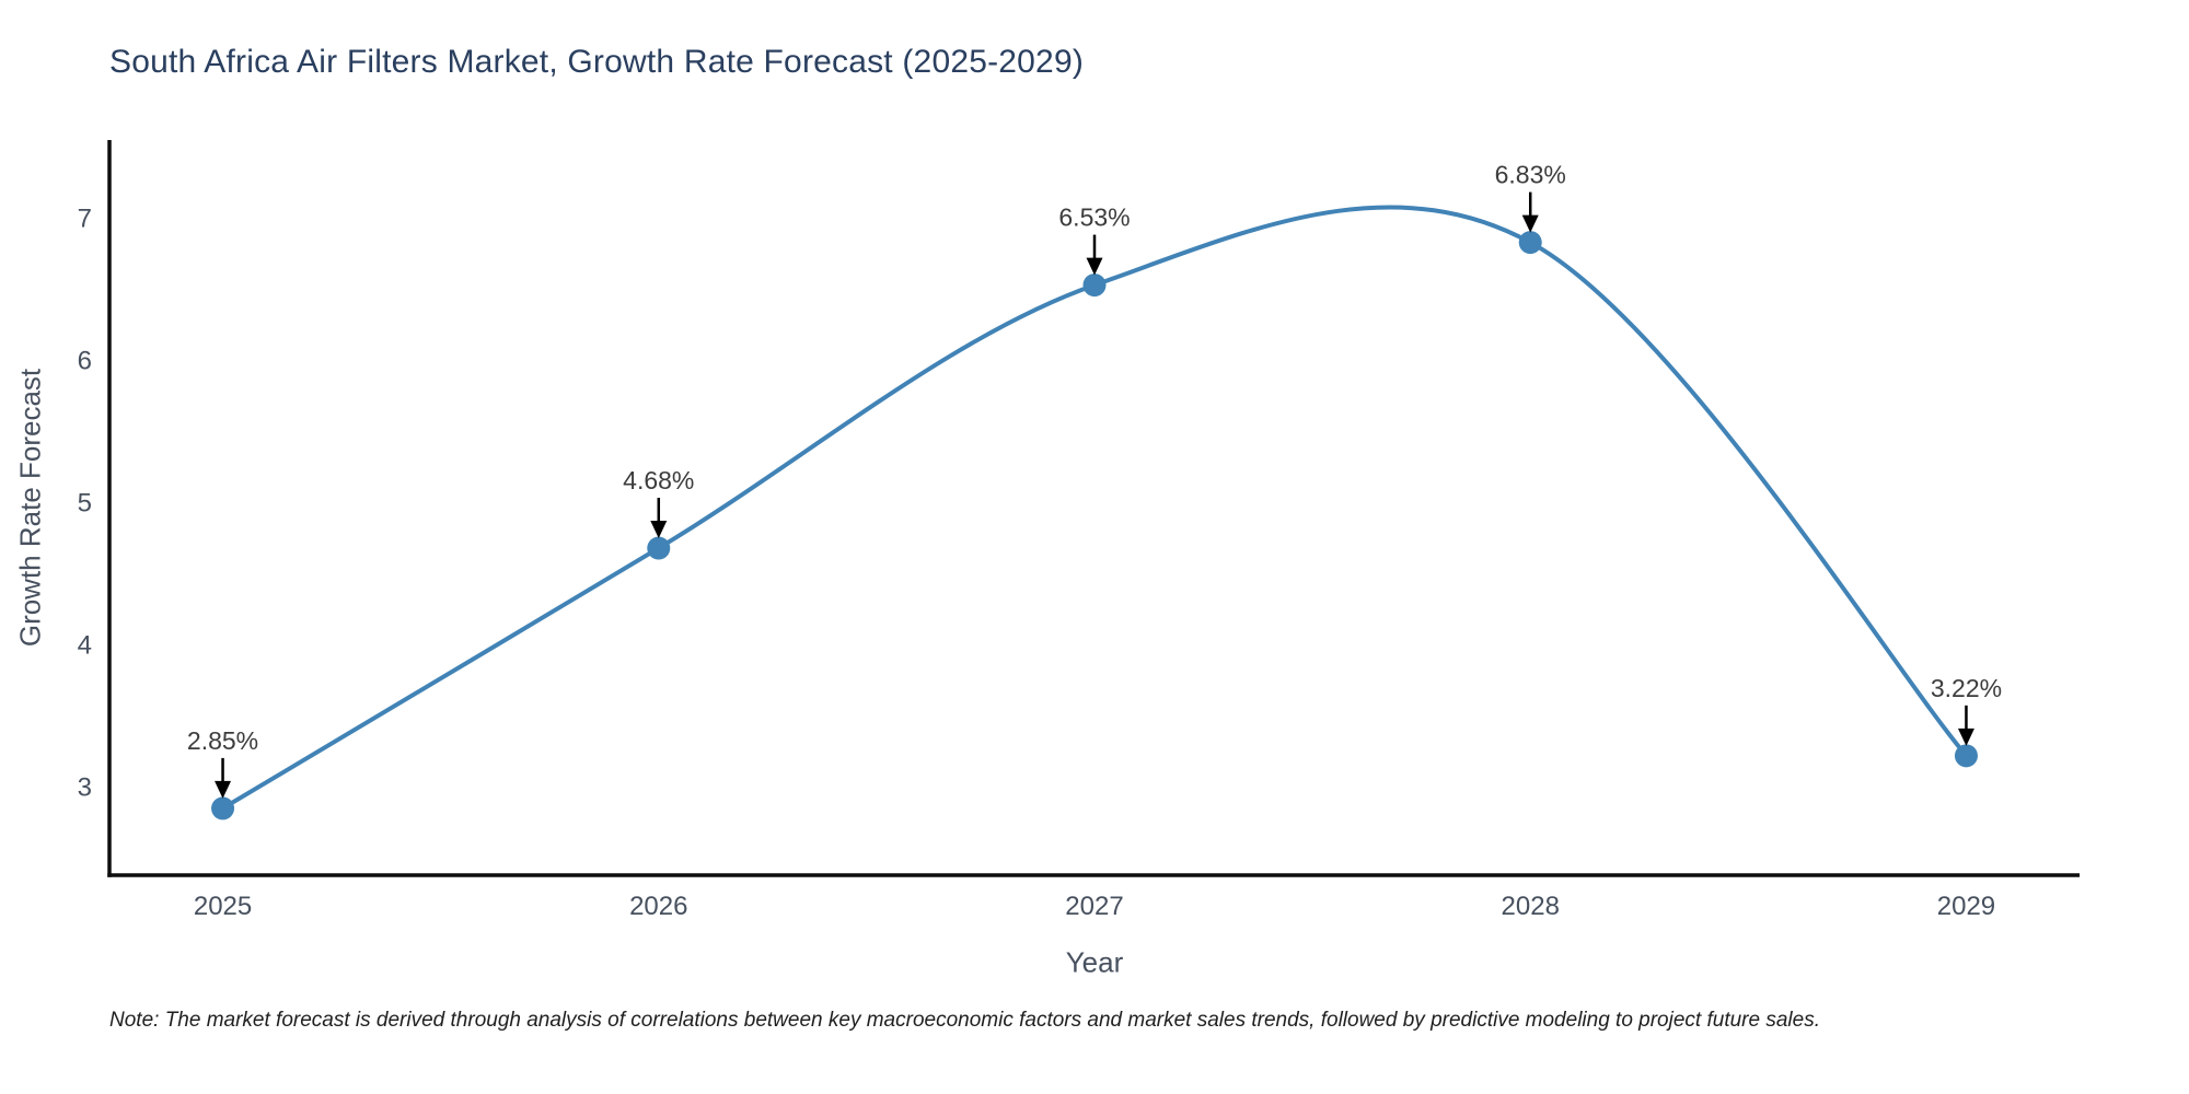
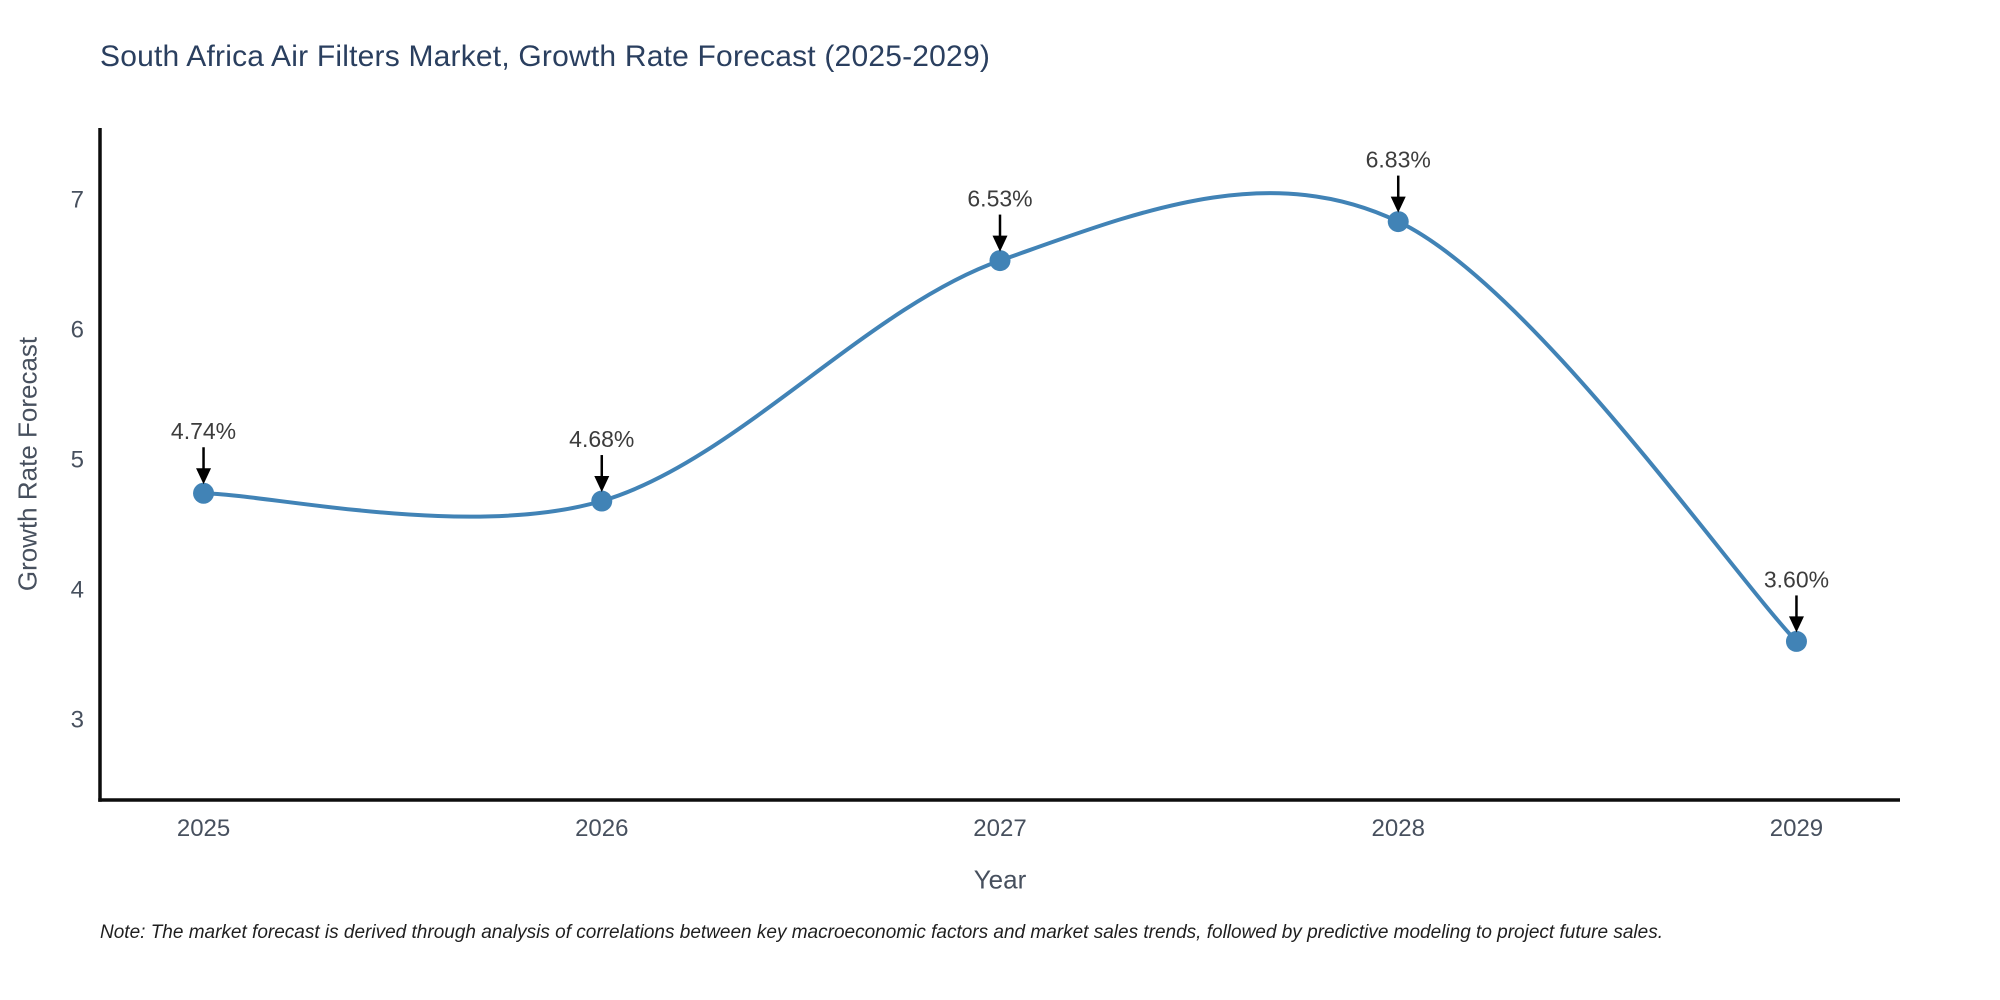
2025: 2.85% -> 4.74%
2029: 3.22% -> 3.60%
